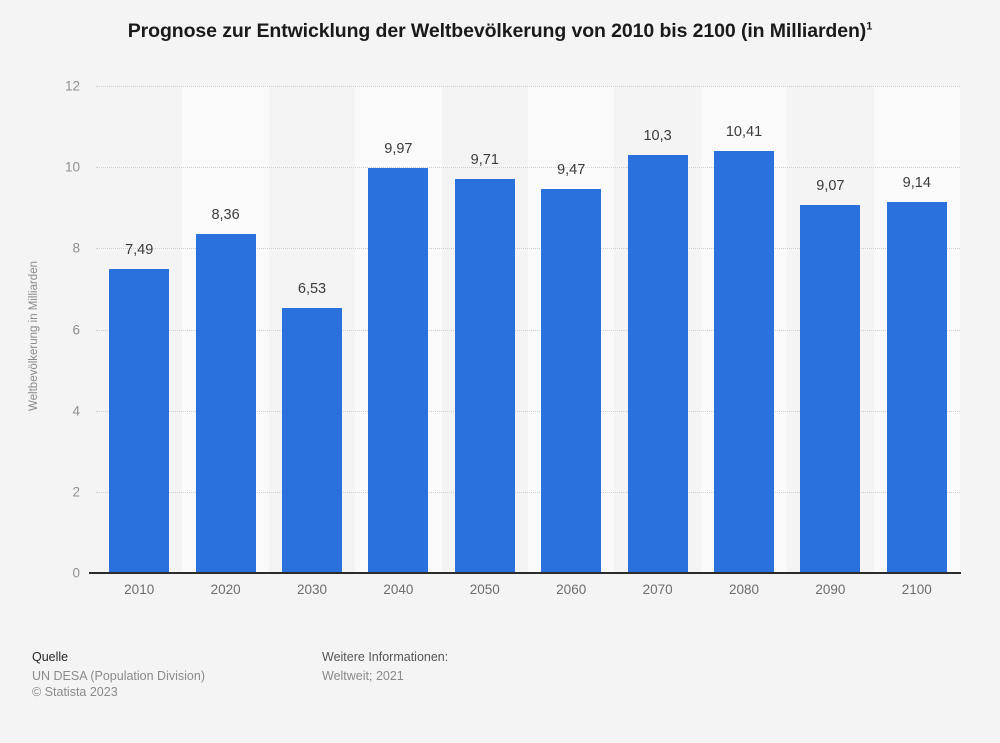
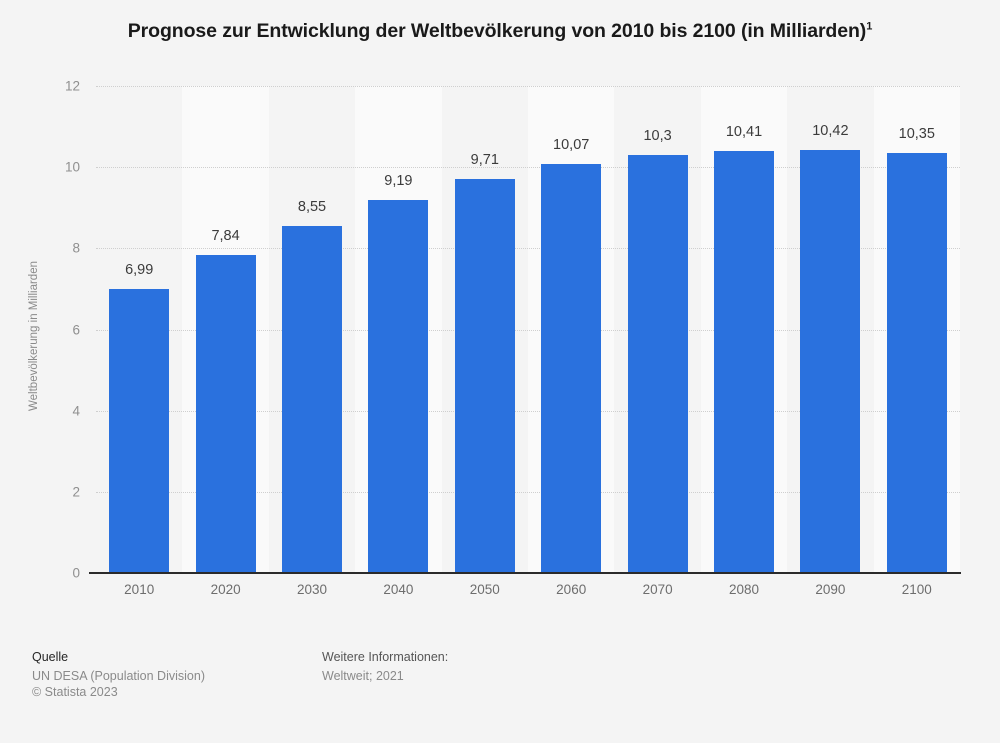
2010: 7,49 -> 6,99
2020: 8,36 -> 7,84
2030: 6,53 -> 8,55
2040: 9,97 -> 9,19
2060: 9,47 -> 10,07
2090: 9,07 -> 10,42
2100: 9,14 -> 10,35
